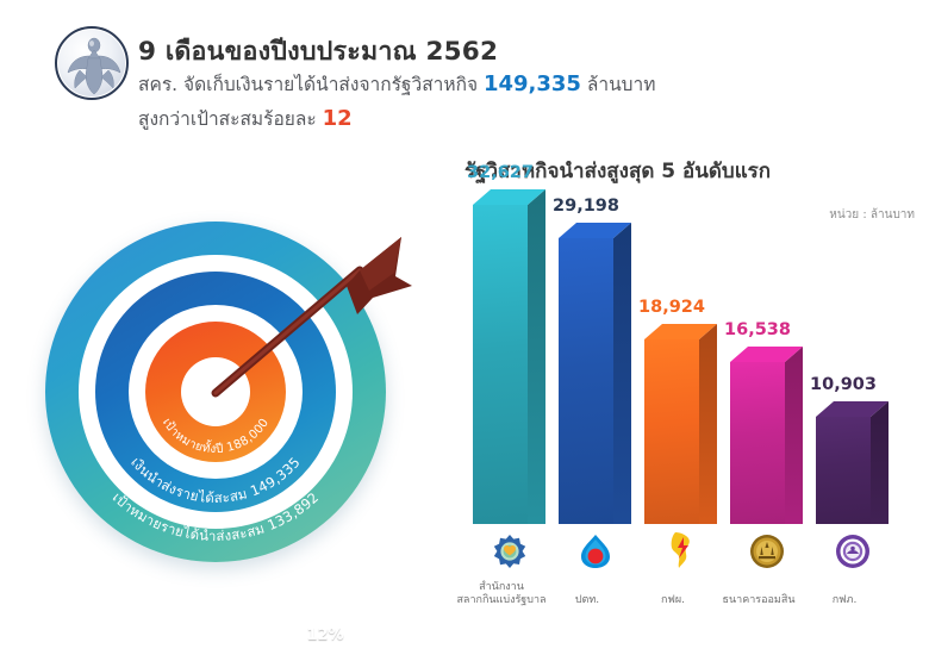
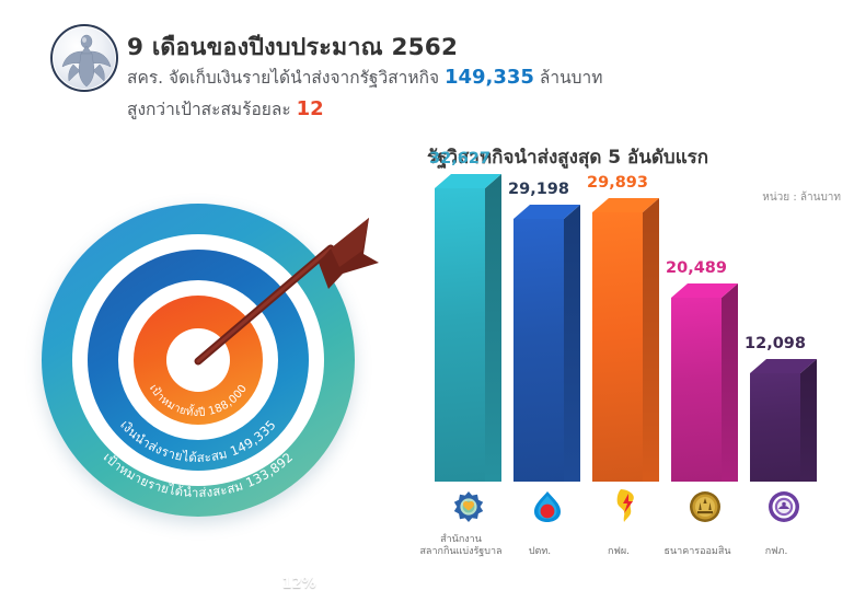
กฟผ.: 18,924 -> 29,893
ธนาคารออมสิน: 16,538 -> 20,489
กฟภ.: 10,903 -> 12,098
